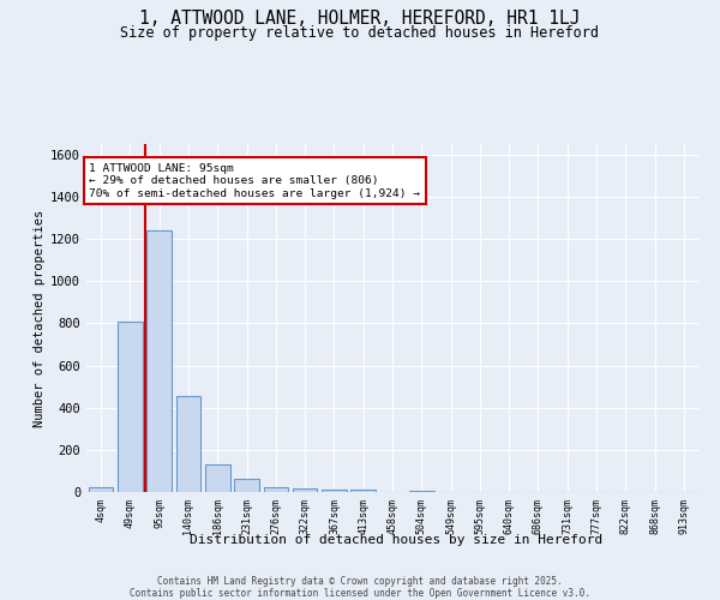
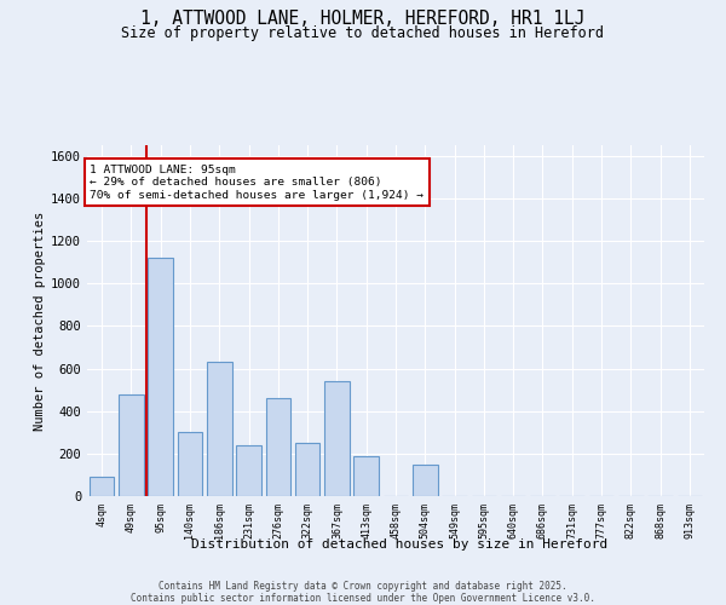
4sqm: 20 -> 90
49sqm: 810 -> 480
95sqm: 1240 -> 1120
140sqm: 460 -> 300
186sqm: 130 -> 630
231sqm: 60 -> 240
276sqm: 20 -> 460
322sqm: 20 -> 250
367sqm: 10 -> 540
413sqm: 10 -> 190
504sqm: 10 -> 150
